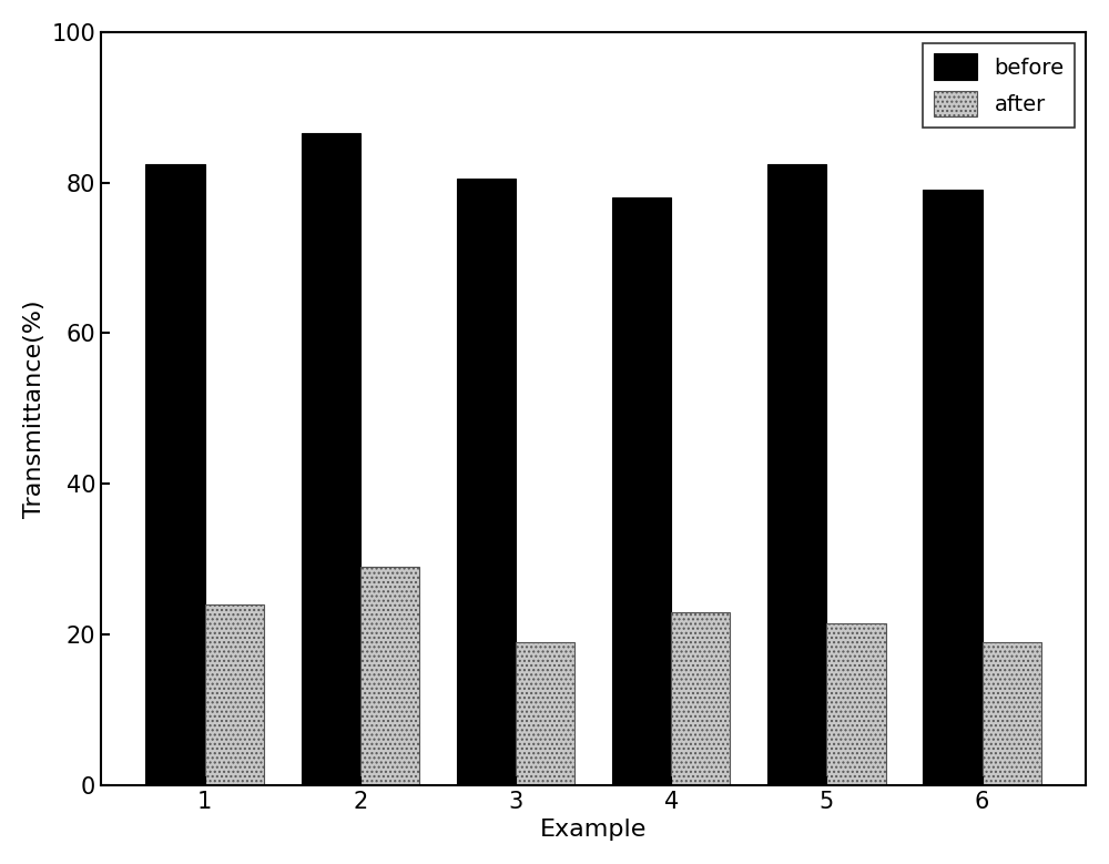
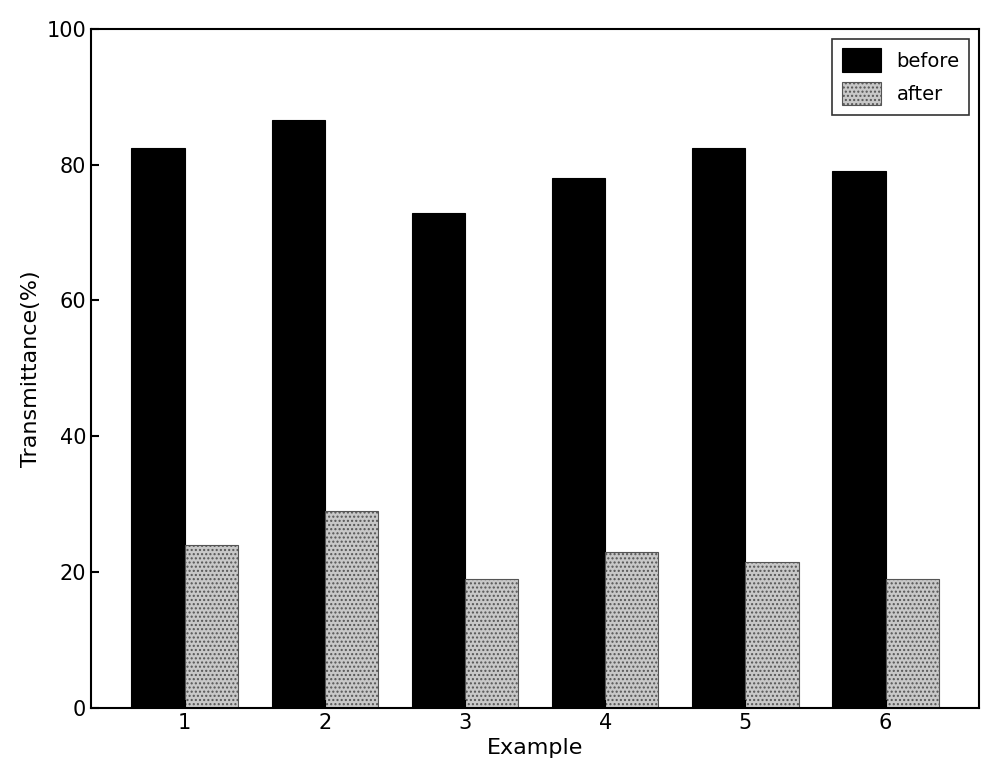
before/3: 80.5 -> 72.8
